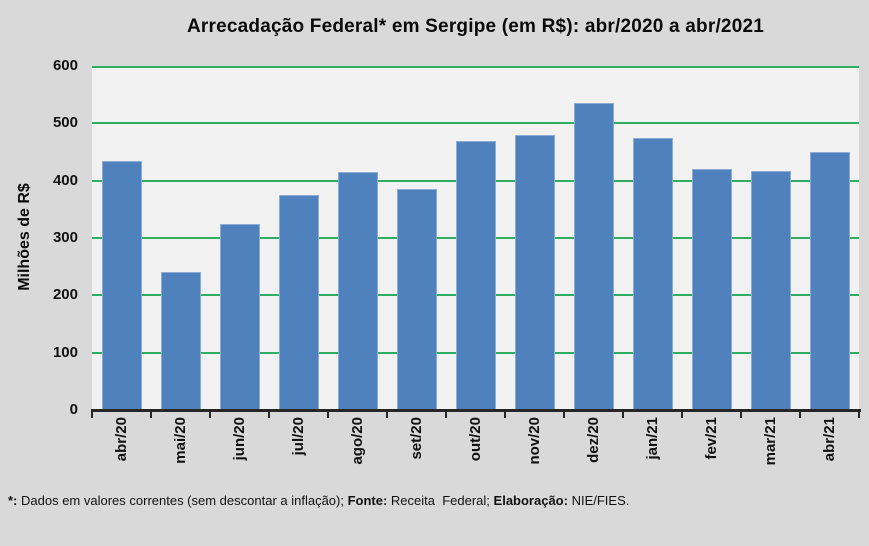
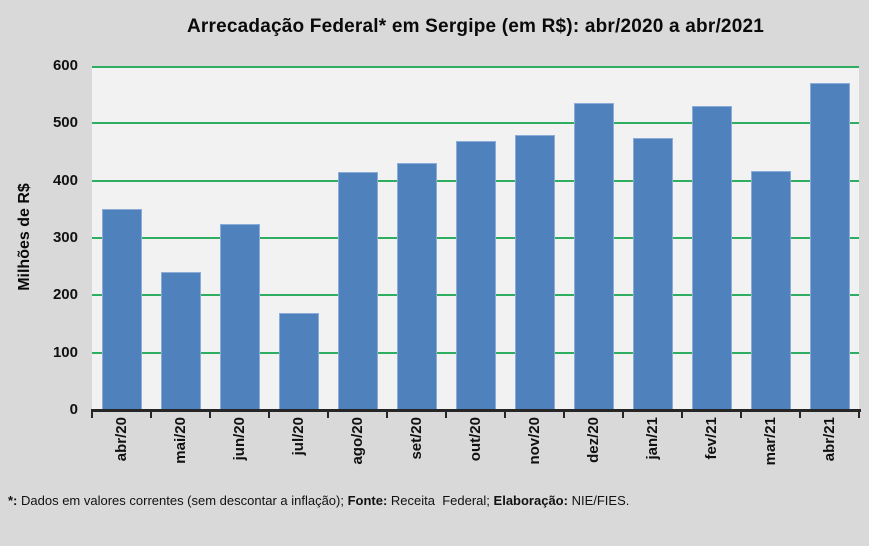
abr/20: 440 -> 350
jul/20: 380 -> 170
set/20: 380 -> 430
fev/21: 420 -> 530
abr/21: 450 -> 570
